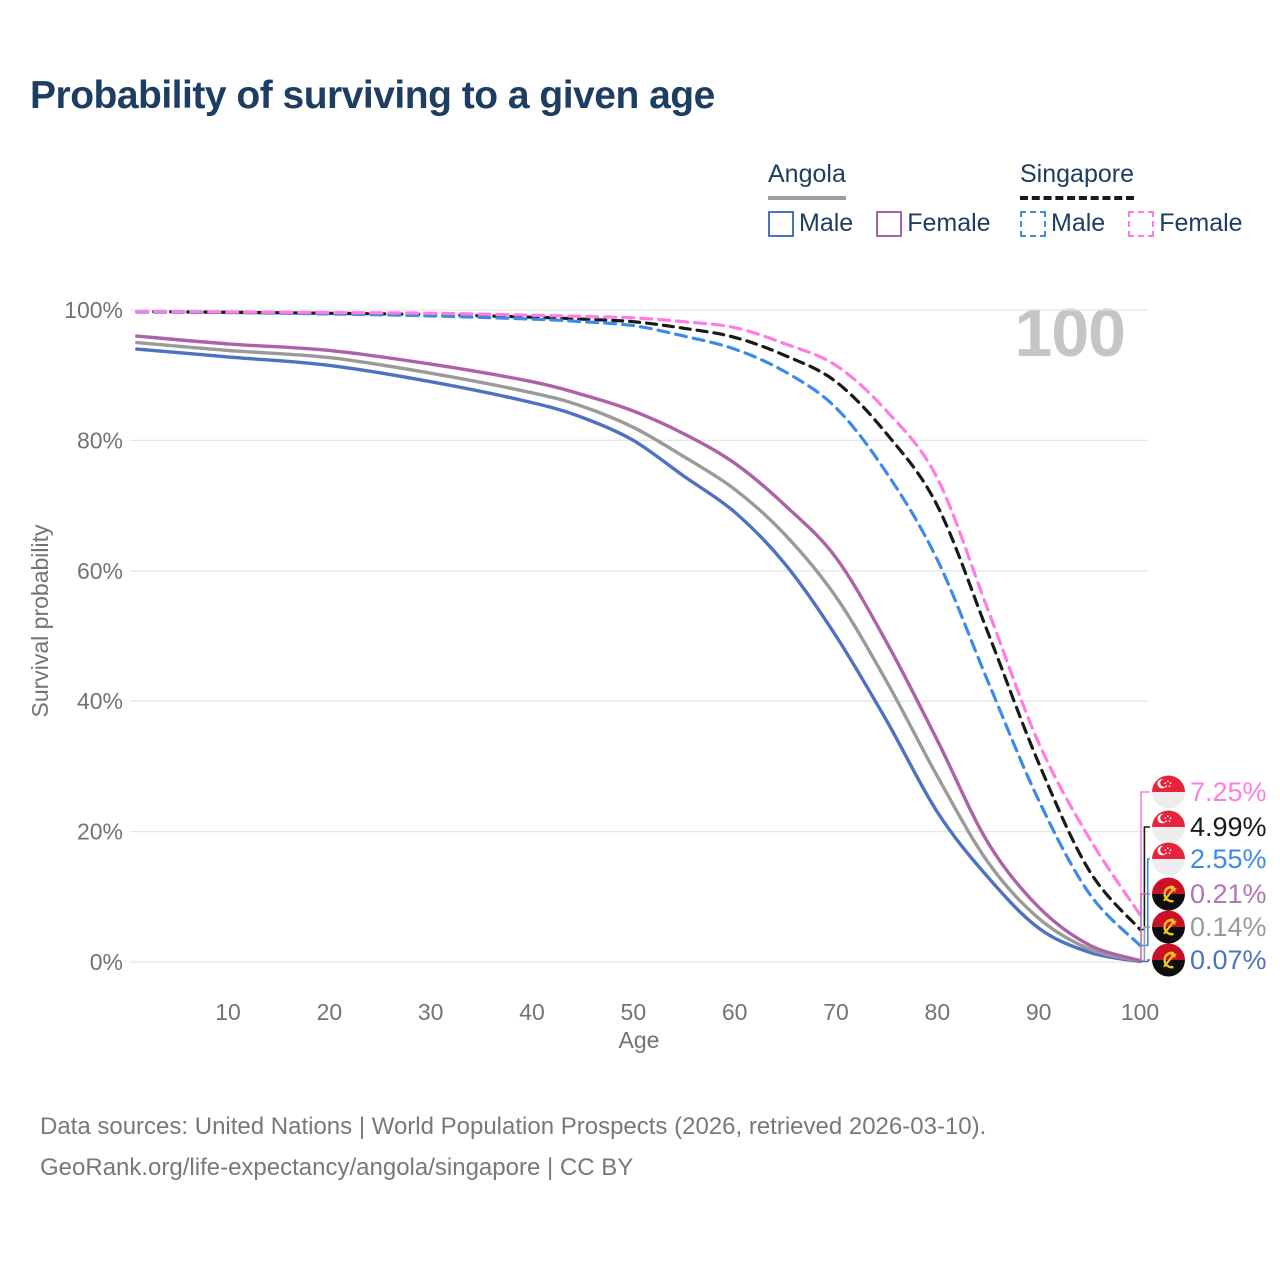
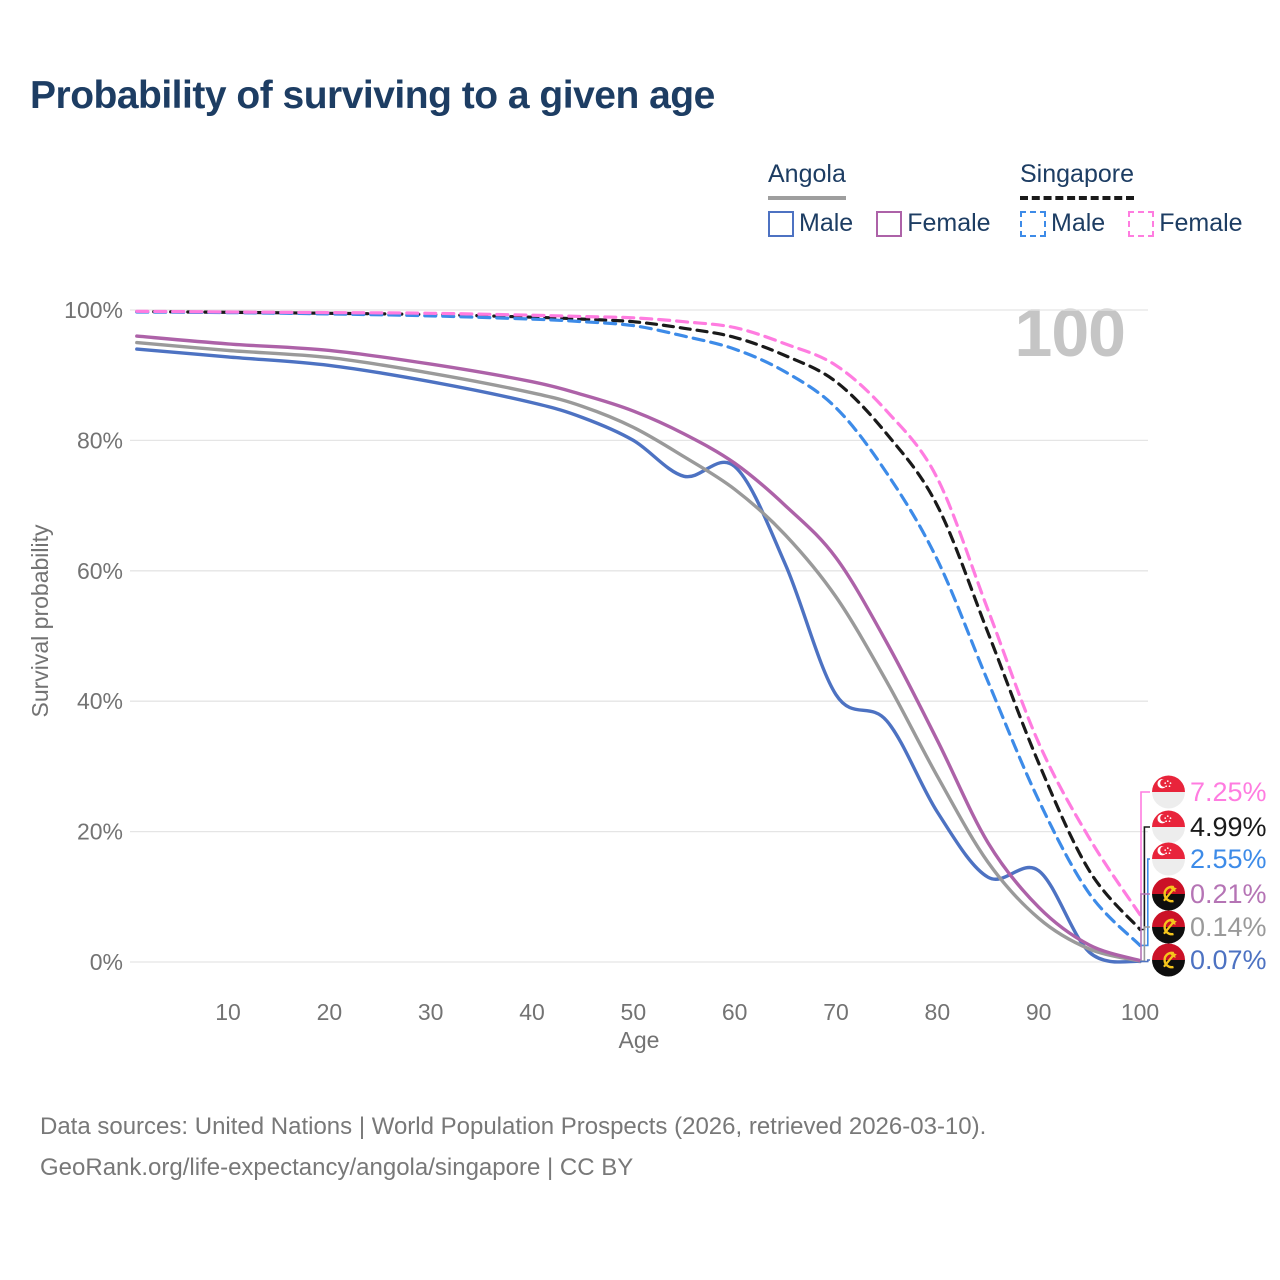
Angola Male/60: 69% -> 76%
Angola Male/70: 50% -> 41%
Angola Male/90: 5% -> 14%
